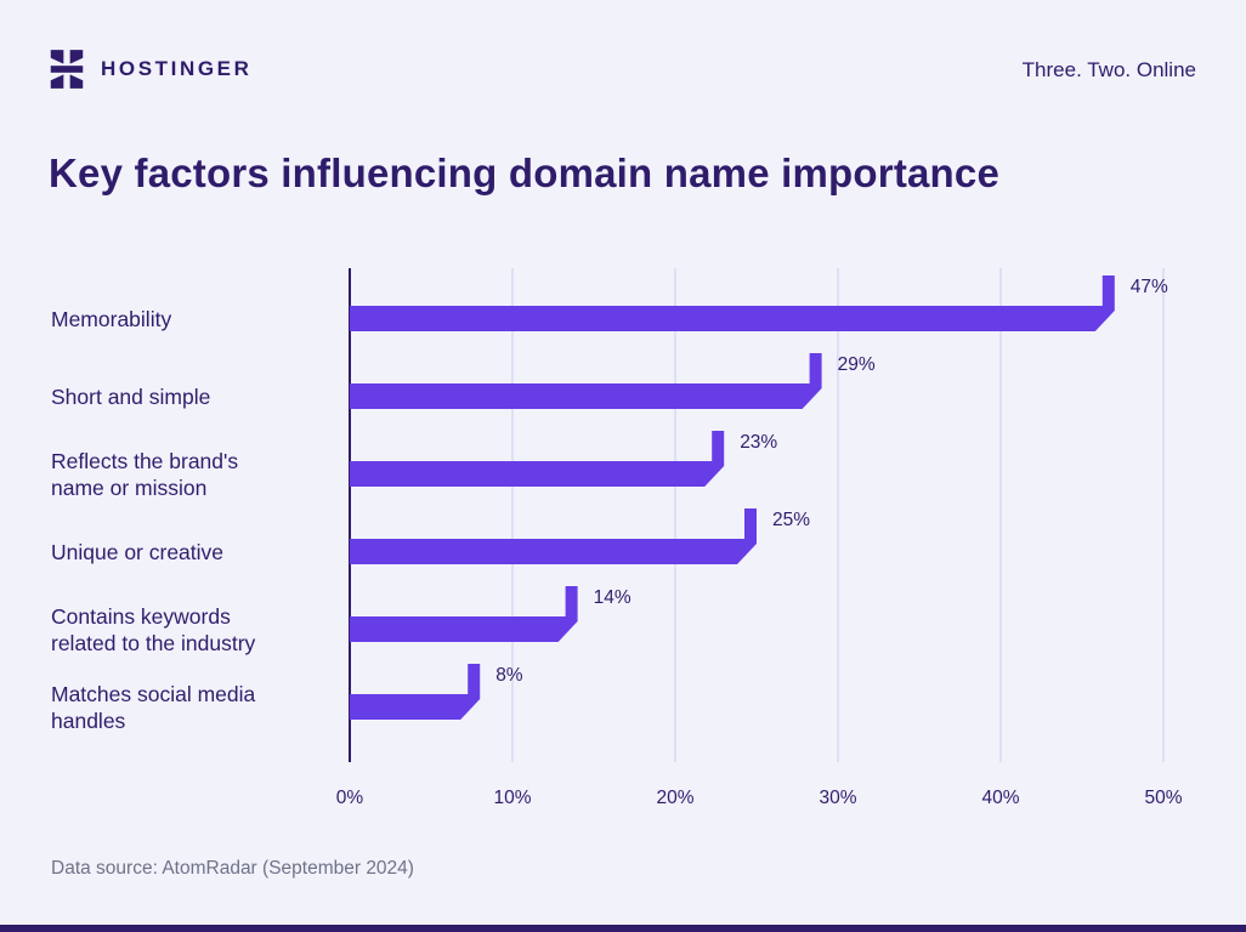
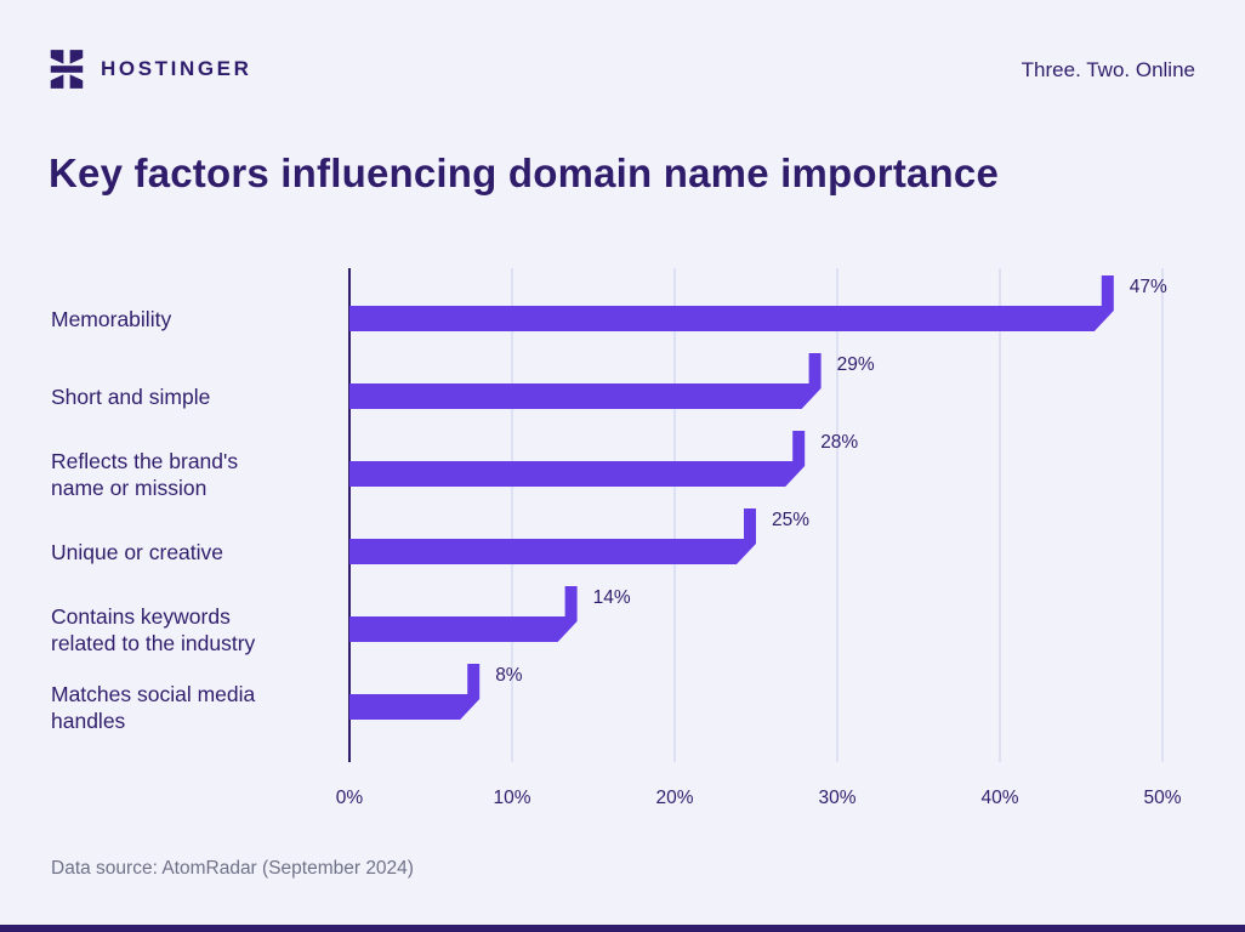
Reflects the brand's name or mission: 23% -> 28%
